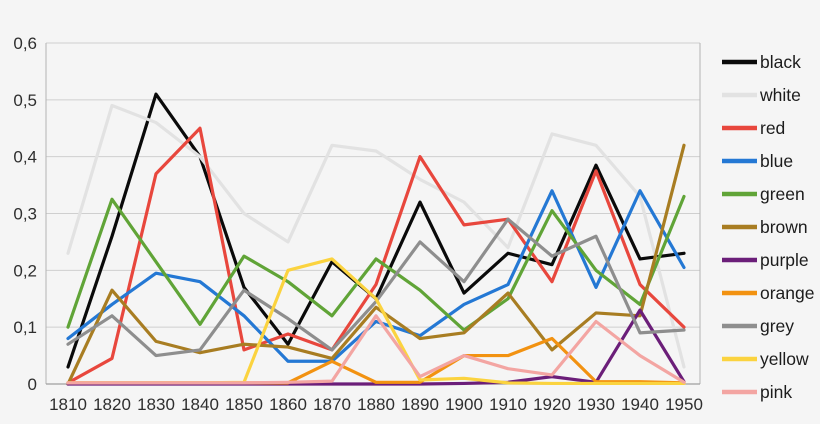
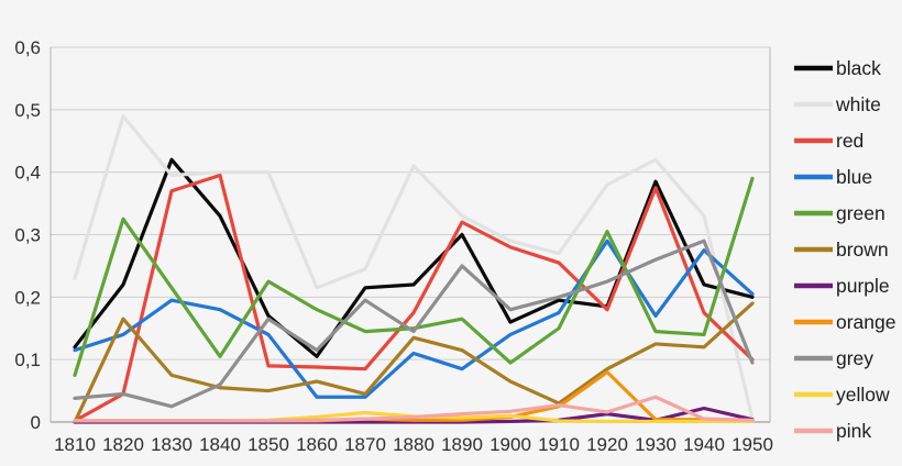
black/1810: 0,03 -> 0,12
blue/1810: 0,08 -> 0,12
green/1810: 0,10 -> 0,07
grey/1810: 0,07 -> 0,04
black/1820: 0,26 -> 0,22
grey/1820: 0,12 -> 0,04
black/1830: 0,51 -> 0,42
white/1830: 0,46 -> 0,40
grey/1830: 0,05 -> 0,03
black/1840: 0,40 -> 0,33
red/1840: 0,45 -> 0,40
white/1850: 0,30 -> 0,40
red/1850: 0,06 -> 0,09
blue/1850: 0,12 -> 0,14
brown/1850: 0,07 -> 0,05
black/1860: 0,07 -> 0,10
white/1860: 0,25 -> 0,21
yellow/1860: 0,20 -> 0,01
white/1870: 0,42 -> 0,24
red/1870: 0,06 -> 0,09
green/1870: 0,12 -> 0,14
orange/1870: 0,04 -> 0,01
grey/1870: 0,06 -> 0,20
yellow/1870: 0,22 -> 0,01
black/1880: 0,15 -> 0,22
green/1880: 0,22 -> 0,15
yellow/1880: 0,15 -> 0,01
pink/1880: 0,12 -> 0,01
black/1890: 0,32 -> 0,30
white/1890: 0,36 -> 0,33
red/1890: 0,40 -> 0,32
brown/1890: 0,08 -> 0,12
white/1900: 0,32 -> 0,29
brown/1900: 0,09 -> 0,07
orange/1900: 0,05 -> 0,01
pink/1900: 0,05 -> 0,02
black/1910: 0,23 -> 0,20
white/1910: 0,24 -> 0,27
red/1910: 0,29 -> 0,26
brown/1910: 0,16 -> 0,03
orange/1910: 0,05 -> 0,03
grey/1910: 0,29 -> 0,20
black/1920: 0,21 -> 0,18
white/1920: 0,44 -> 0,38
blue/1920: 0,34 -> 0,29
brown/1920: 0,06 -> 0,09
green/1930: 0,20 -> 0,14
pink/1930: 0,11 -> 0,04
blue/1940: 0,34 -> 0,28
purple/1940: 0,13 -> 0,02
grey/1940: 0,09 -> 0,29
pink/1940: 0,05 -> 0,01
black/1950: 0,23 -> 0,20
white/1950: 0,03 -> 0,01
green/1950: 0,33 -> 0,39
brown/1950: 0,42 -> 0,19
